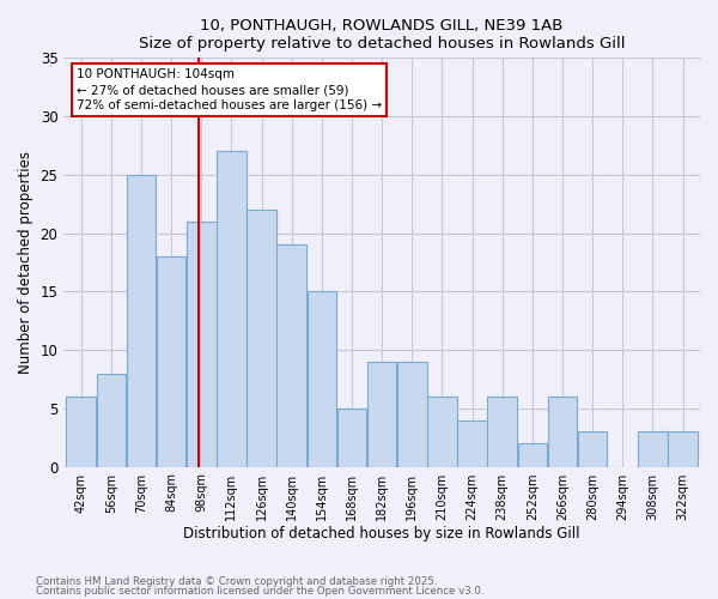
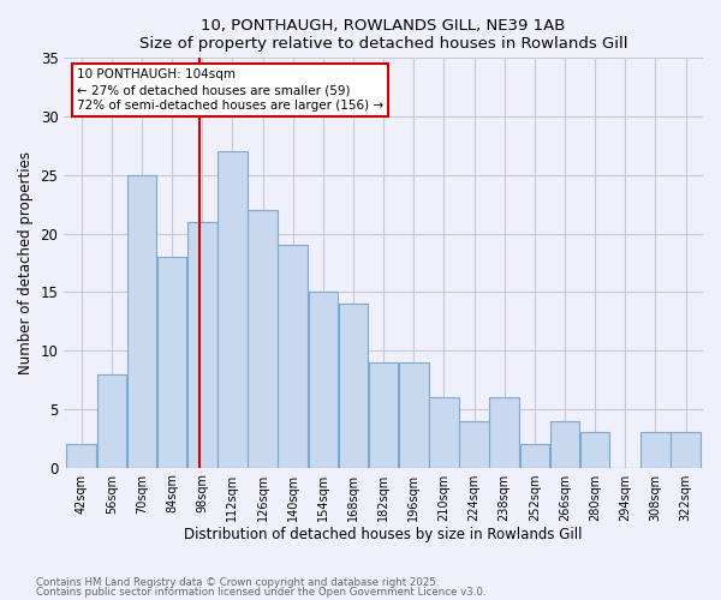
42sqm: 6 -> 2
168sqm: 5 -> 14
266sqm: 6 -> 4
